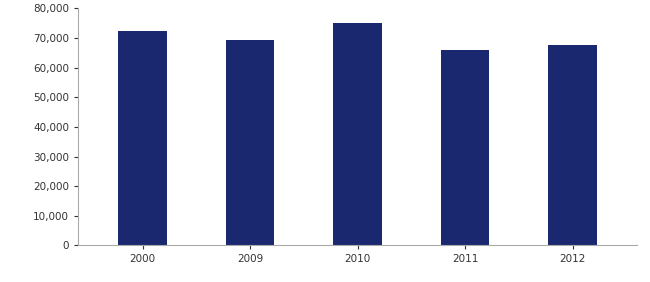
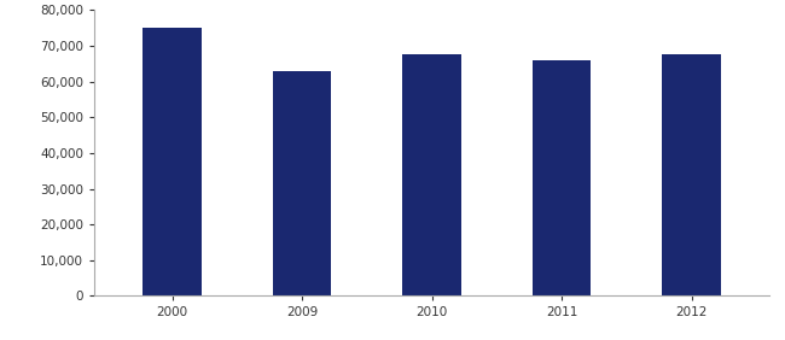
2000: 72,500 -> 75,000
2009: 69,500 -> 63,000
2010: 75,000 -> 67,500
